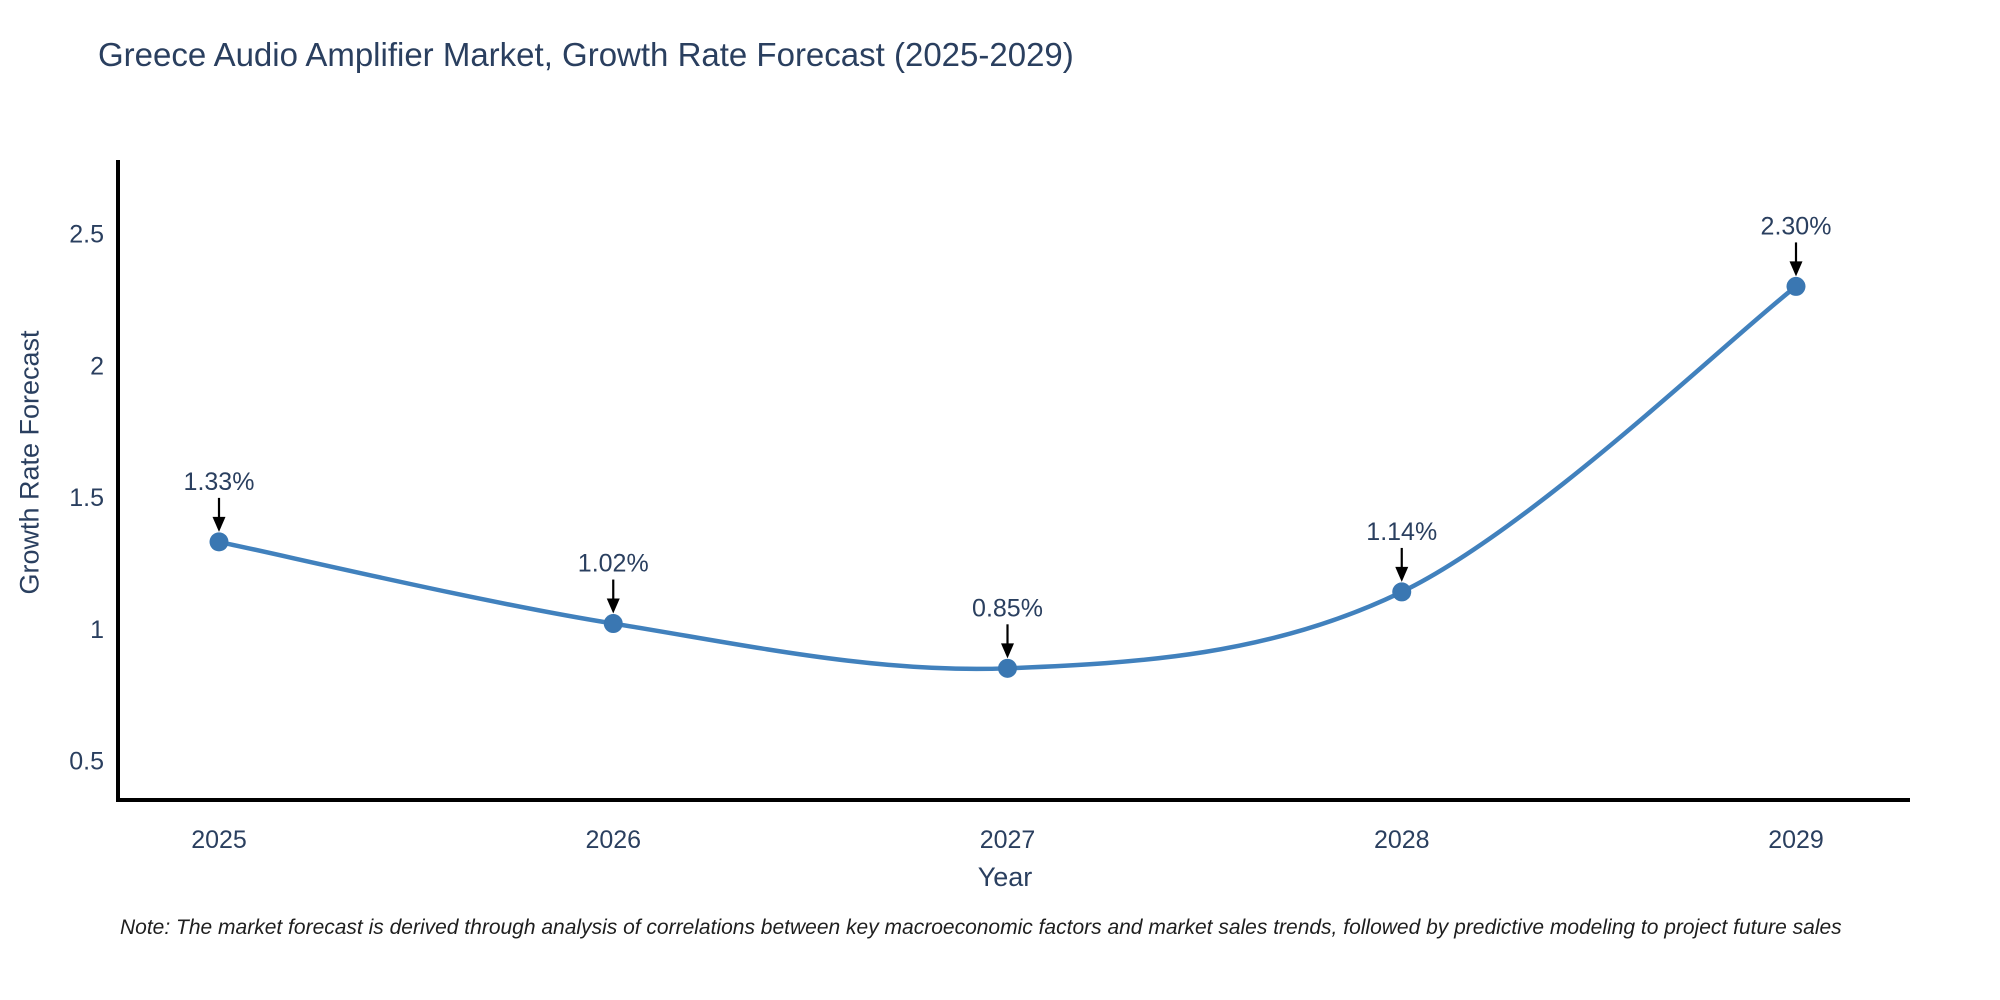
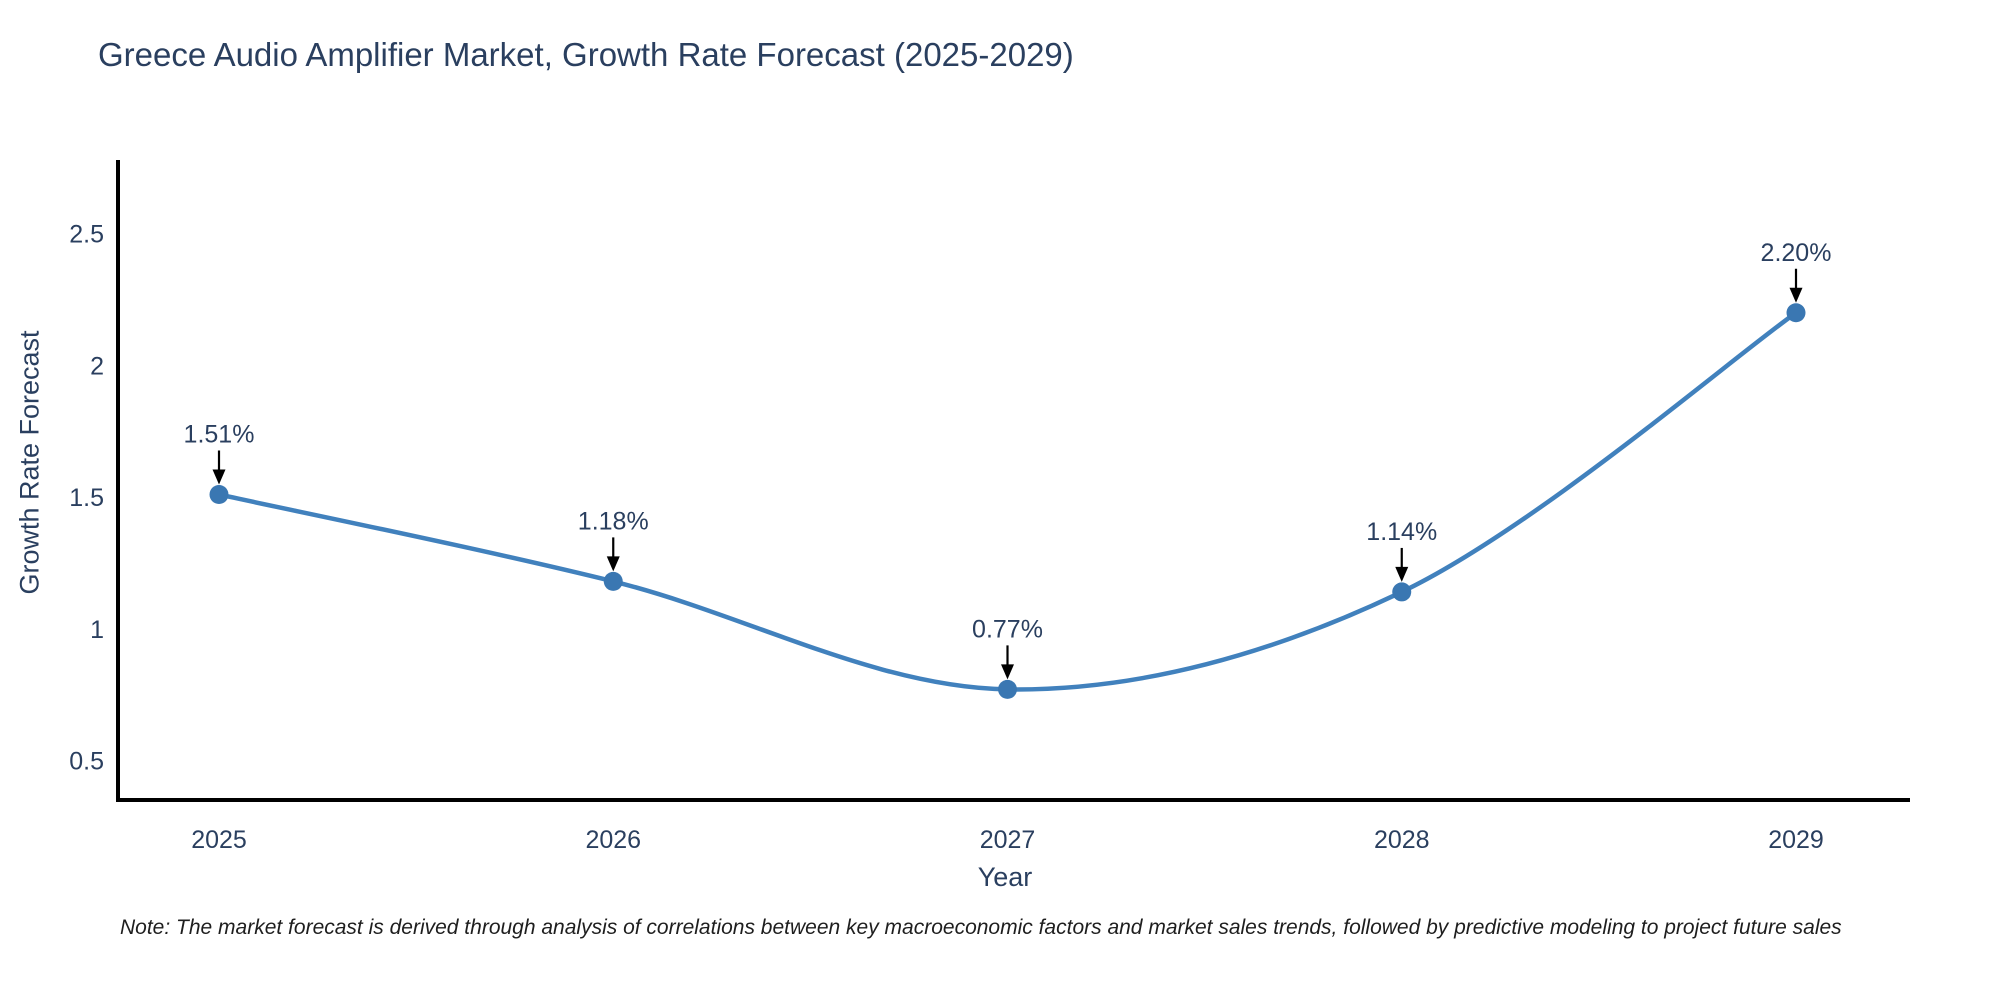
2025: 1.33% -> 1.51%
2026: 1.02% -> 1.18%
2027: 0.85% -> 0.77%
2029: 2.30% -> 2.20%
